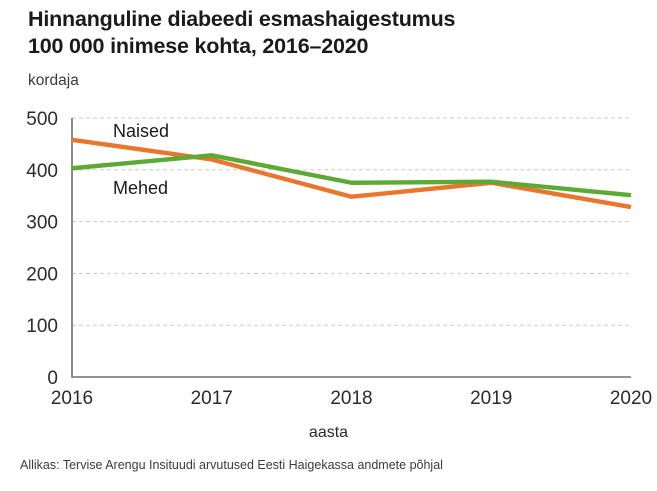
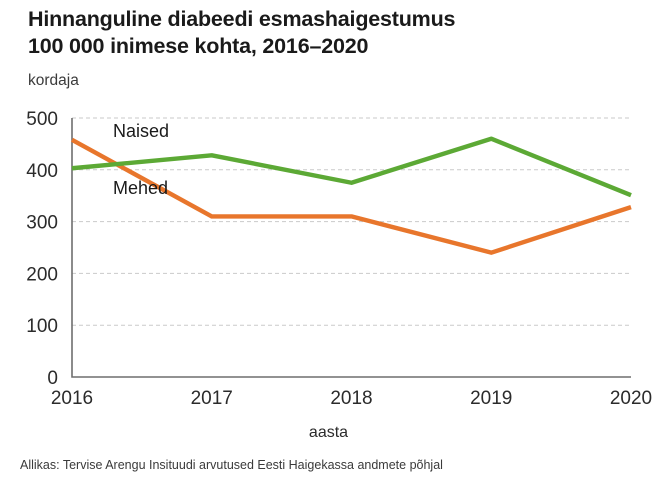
Naised/2017: 420 -> 310
Naised/2018: 350 -> 310
Naised/2019: 380 -> 240
Mehed/2019: 380 -> 460
